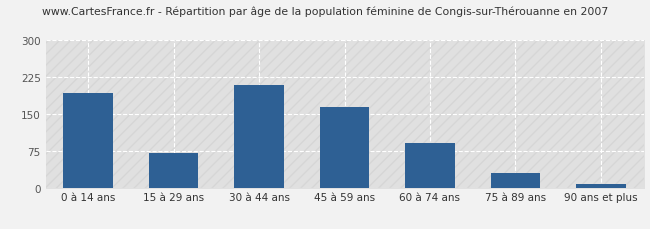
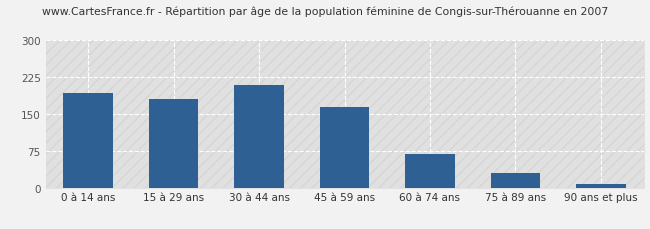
15 à 29 ans: 70 -> 180
60 à 74 ans: 90 -> 68
